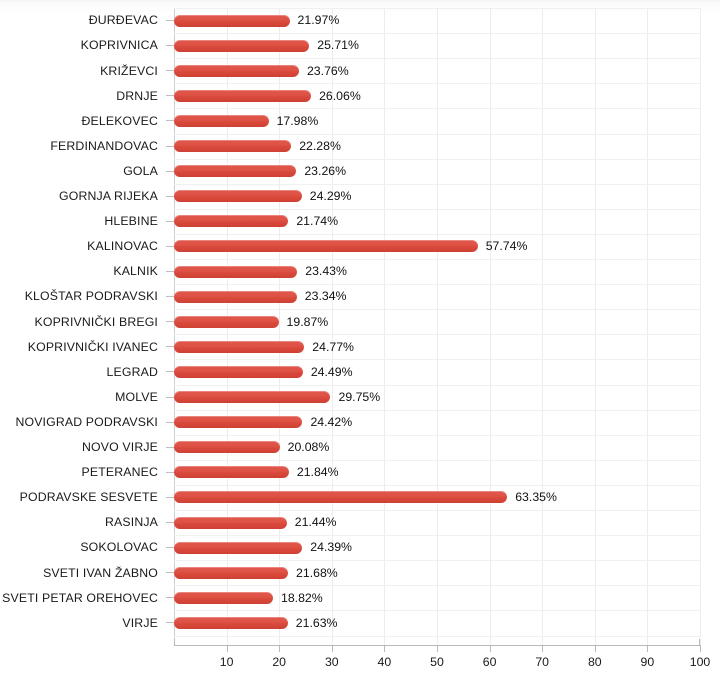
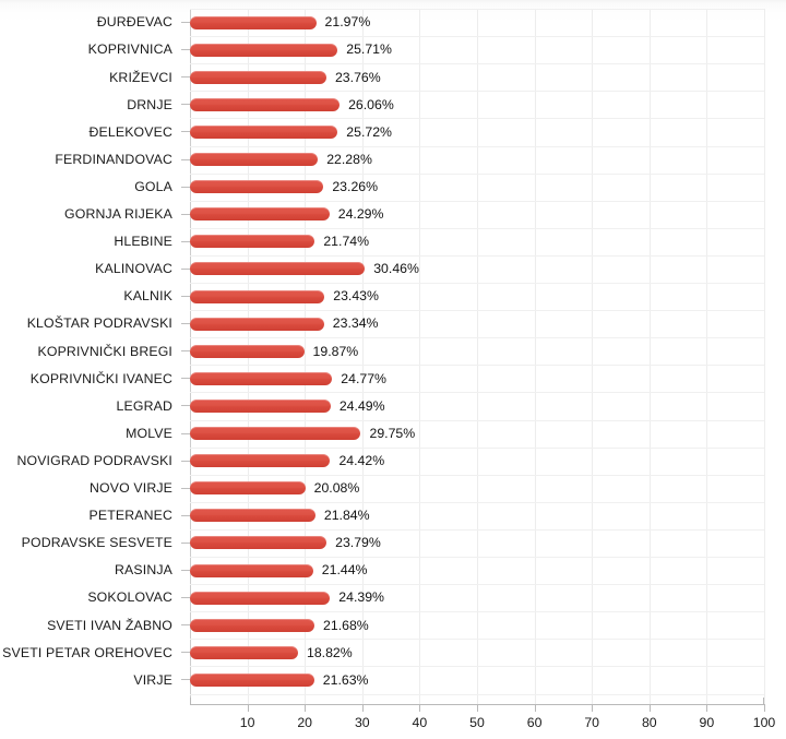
ĐELEKOVEC: 17.98% -> 25.72%
KALINOVAC: 57.74% -> 30.46%
PODRAVSKE SESVETE: 63.35% -> 23.79%
